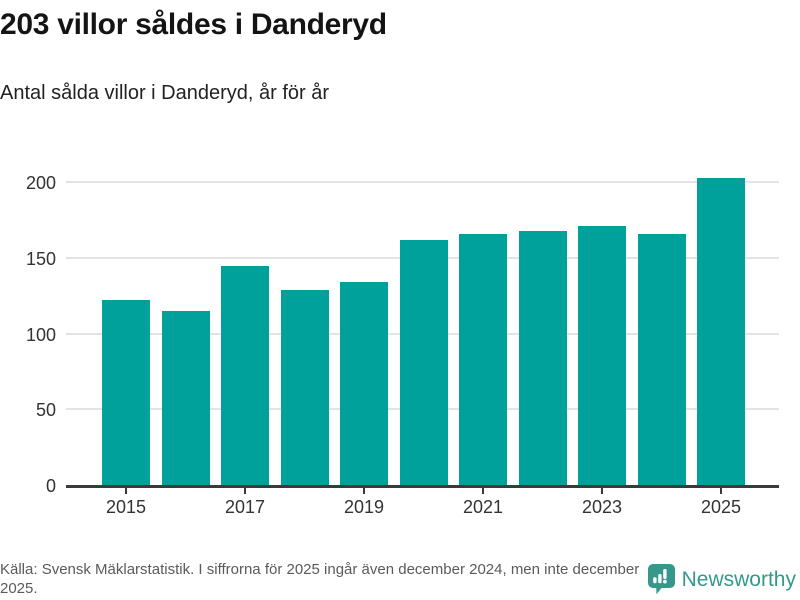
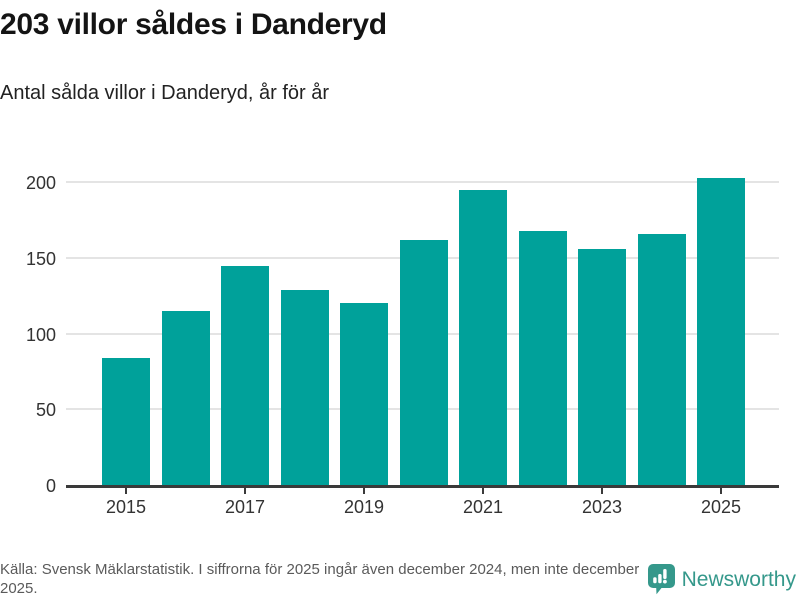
2015: 122 -> 84
2019: 134 -> 120
2021: 166 -> 195
2023: 171 -> 156
